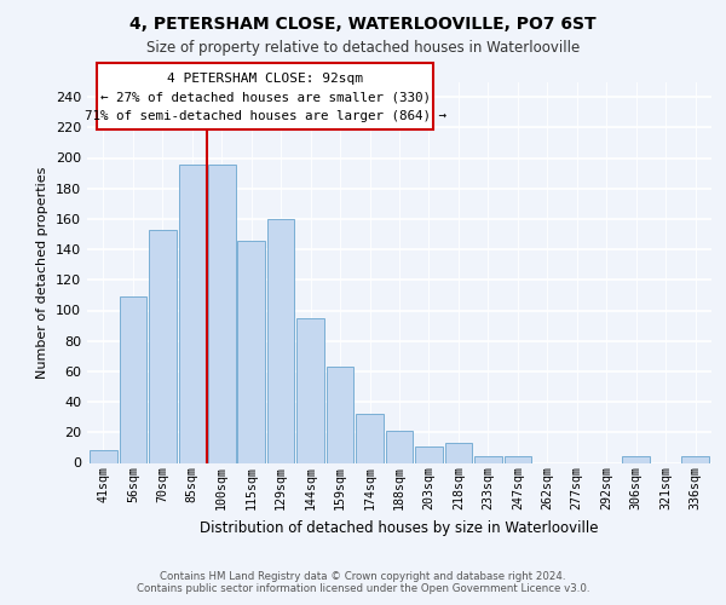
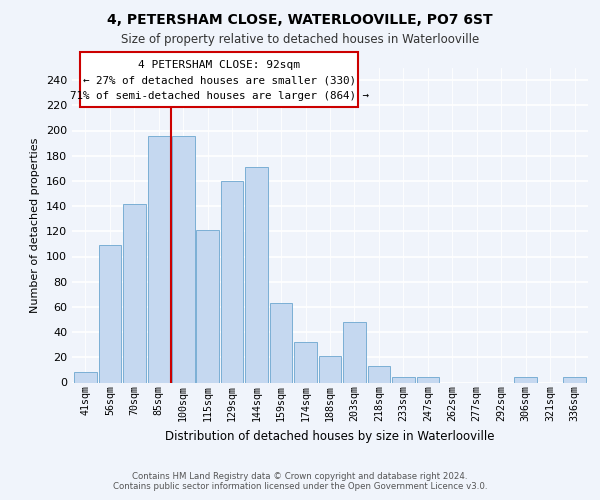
70sqm: 153 -> 142
115sqm: 146 -> 121
144sqm: 95 -> 171
203sqm: 11 -> 48
